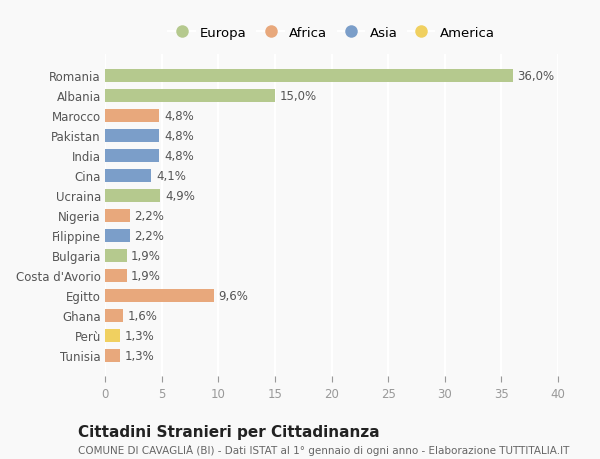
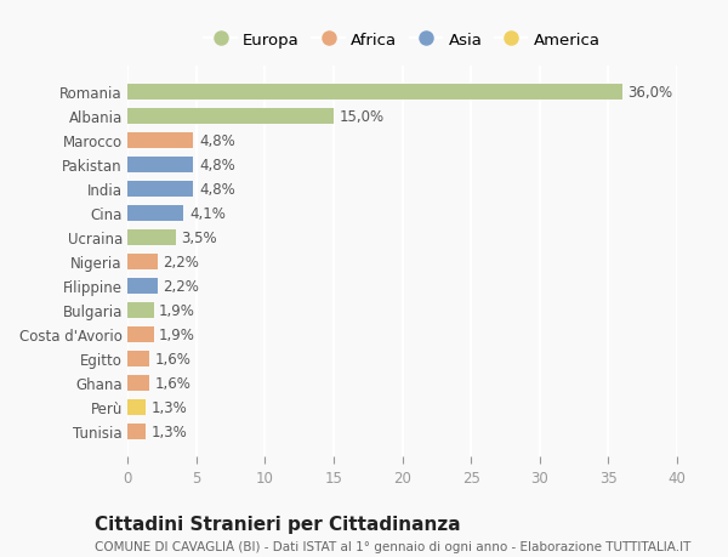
Ucraina: 4,9% -> 3,5%
Egitto: 9,6% -> 1,6%
